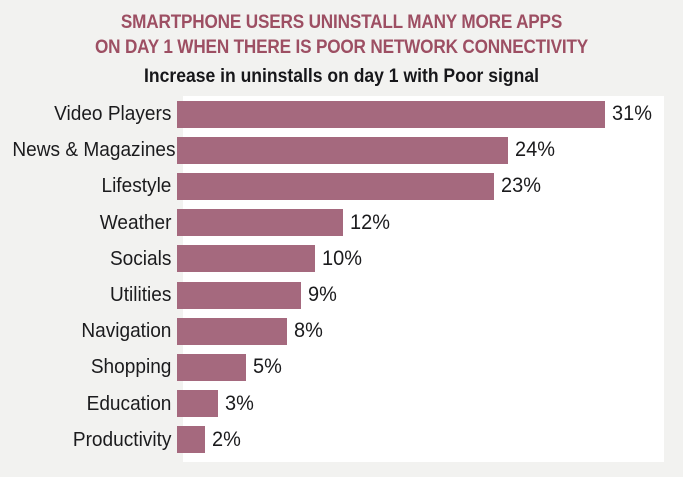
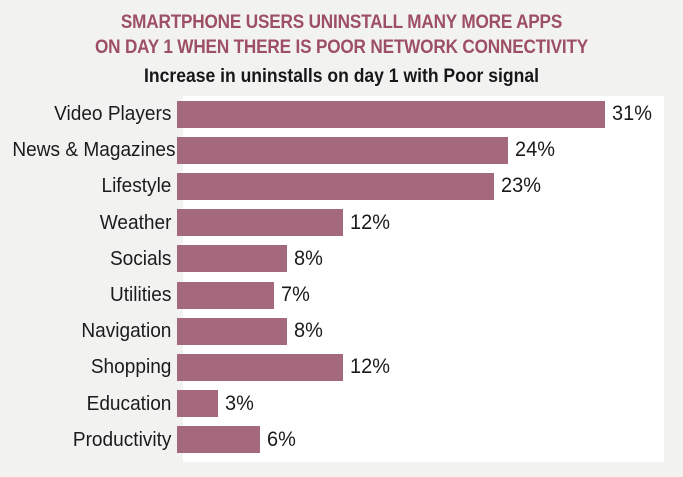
Socials: 10% -> 8%
Utilities: 9% -> 7%
Shopping: 5% -> 12%
Productivity: 2% -> 6%
